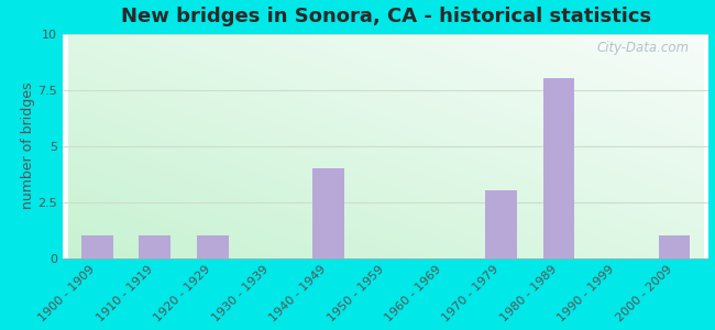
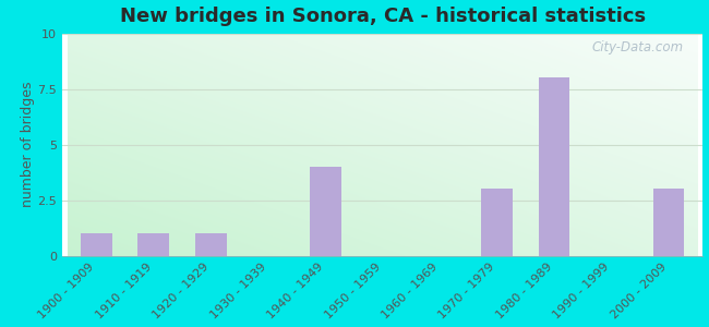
2000 - 2009: 1 -> 3
